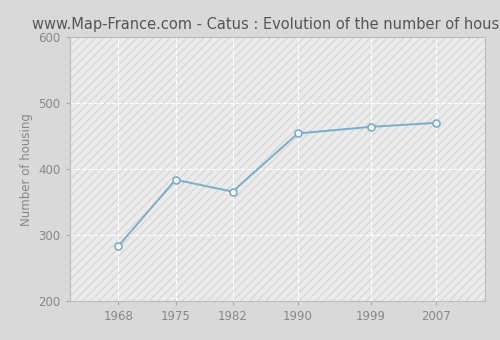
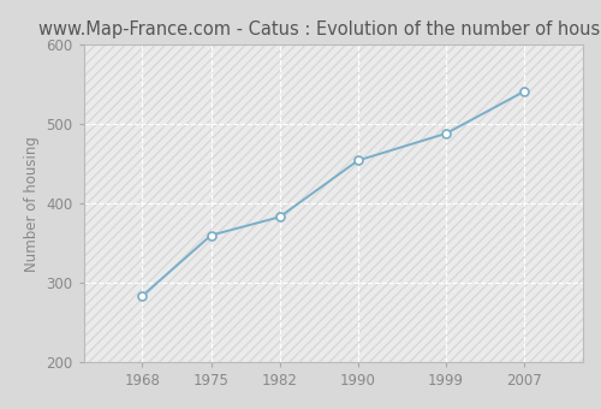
1975: 384 -> 360
1982: 366 -> 383
1999: 464 -> 488
2007: 470 -> 541
